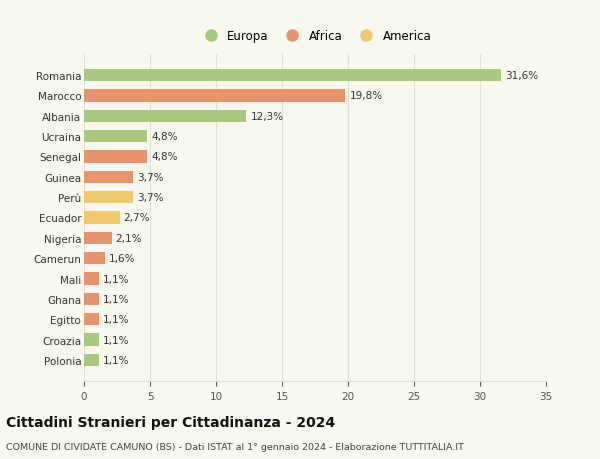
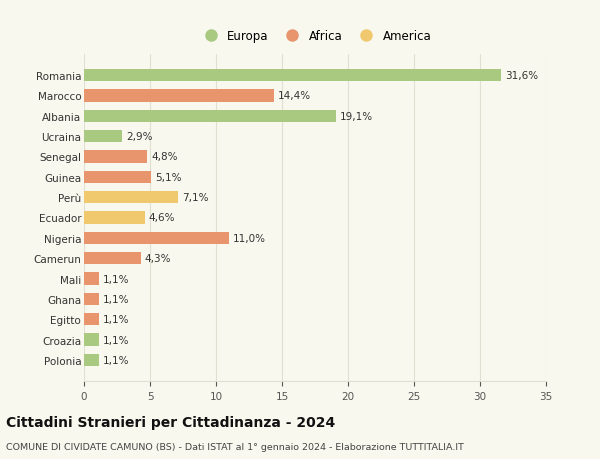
Marocco: 19,8% -> 14,4%
Albania: 12,3% -> 19,1%
Ucraina: 4,8% -> 2,9%
Guinea: 3,7% -> 5,1%
Perù: 3,7% -> 7,1%
Ecuador: 2,7% -> 4,6%
Nigeria: 2,1% -> 11,0%
Camerun: 1,6% -> 4,3%
